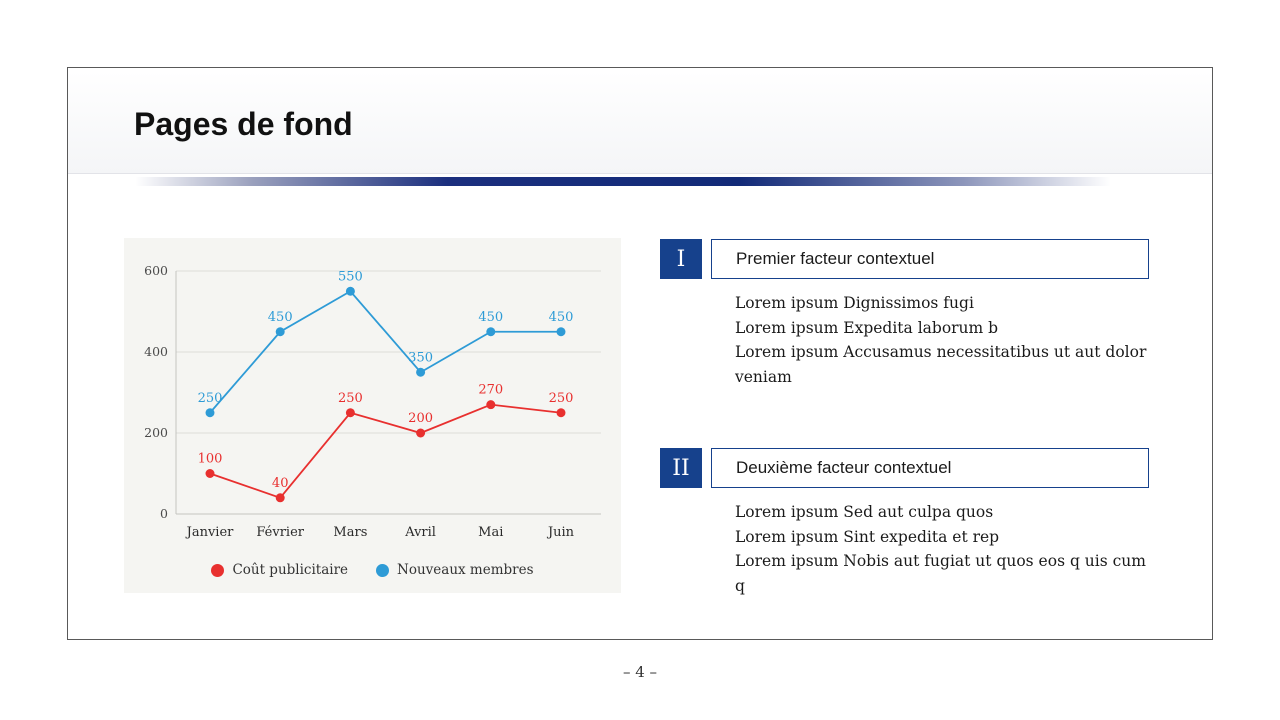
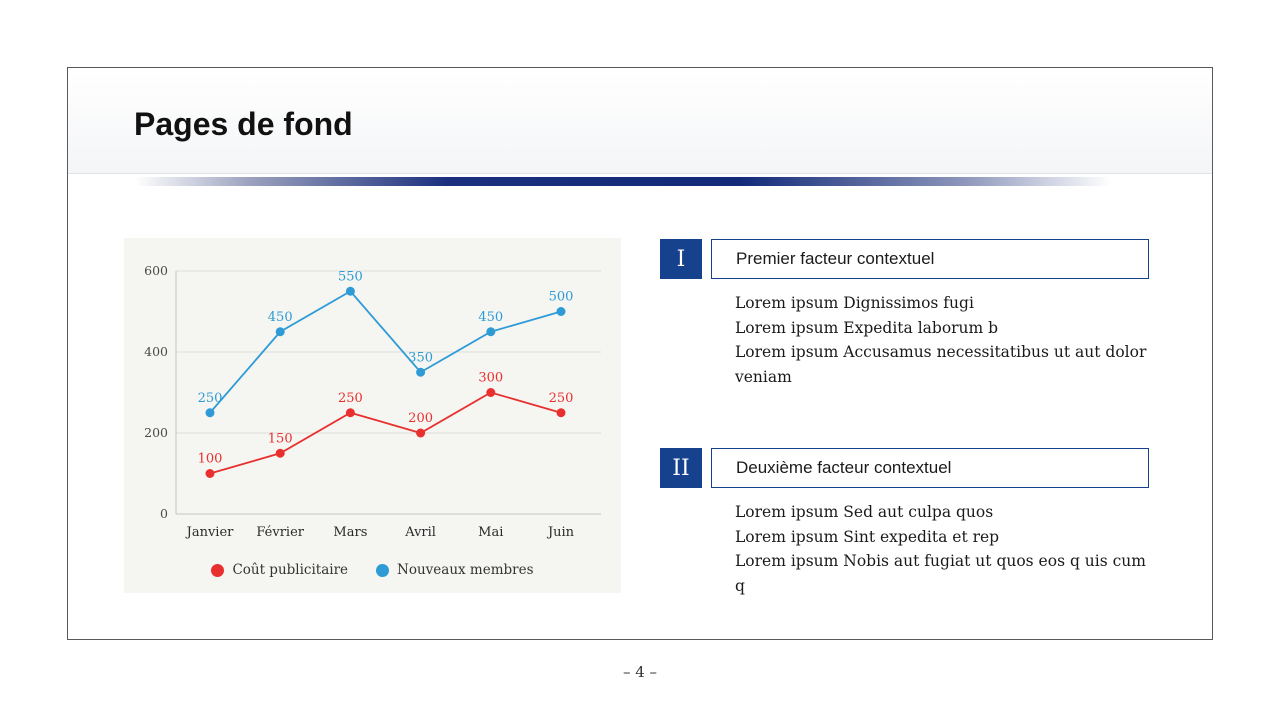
Coût publicitaire/Février: 40 -> 150
Coût publicitaire/Mai: 270 -> 300
Nouveaux membres/Juin: 450 -> 500
